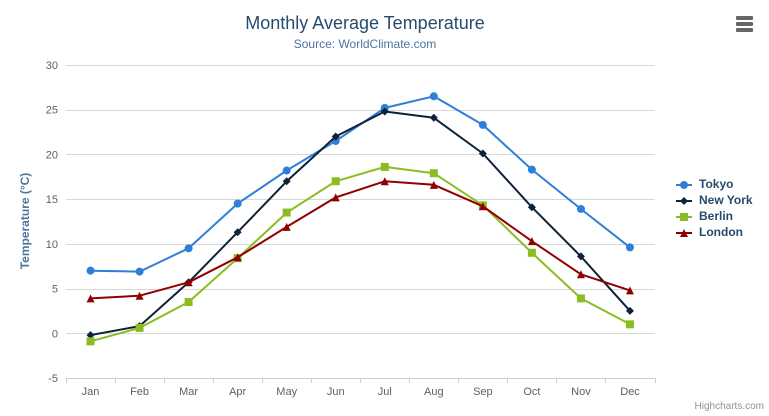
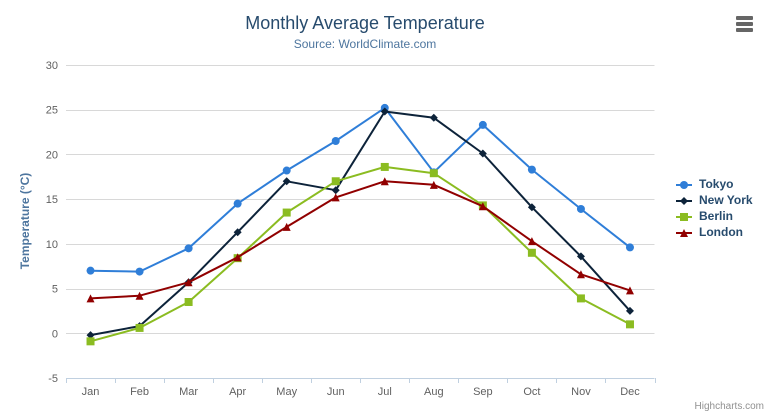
New York/Jun: 22 -> 16
Tokyo/Aug: 26 -> 18
